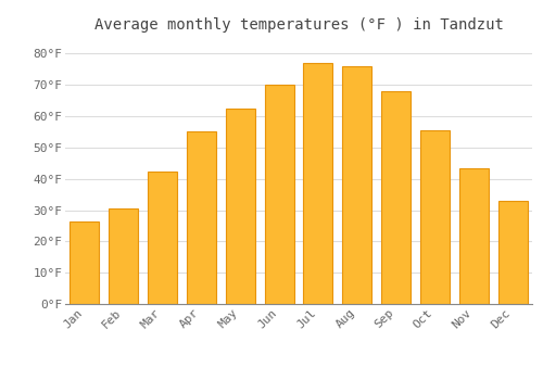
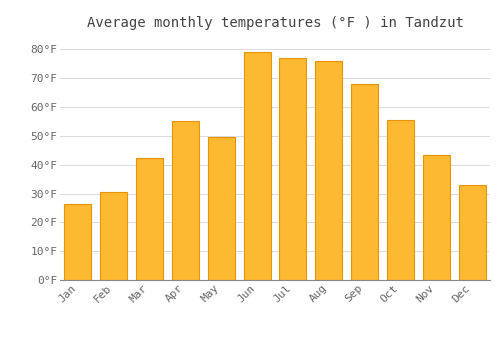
May: 62.5°F -> 49.5°F
Jun: 70.0°F -> 79.0°F
